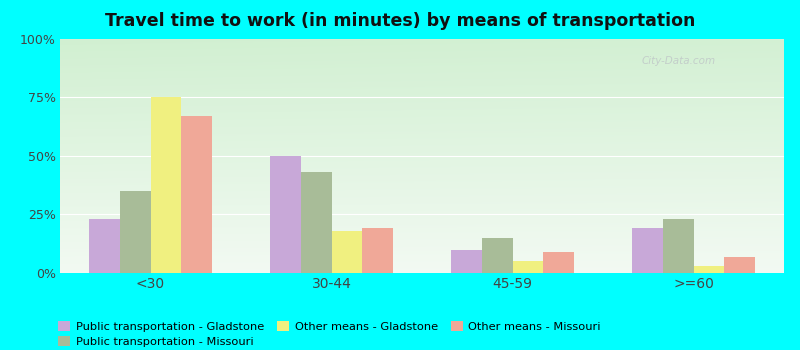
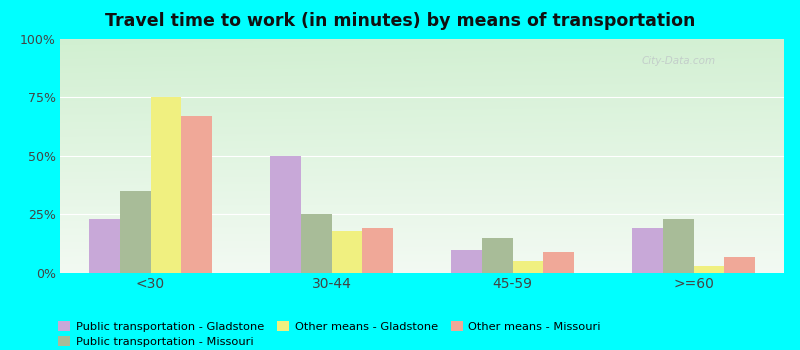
Public transportation - Missouri/30-44: 43% -> 25%
